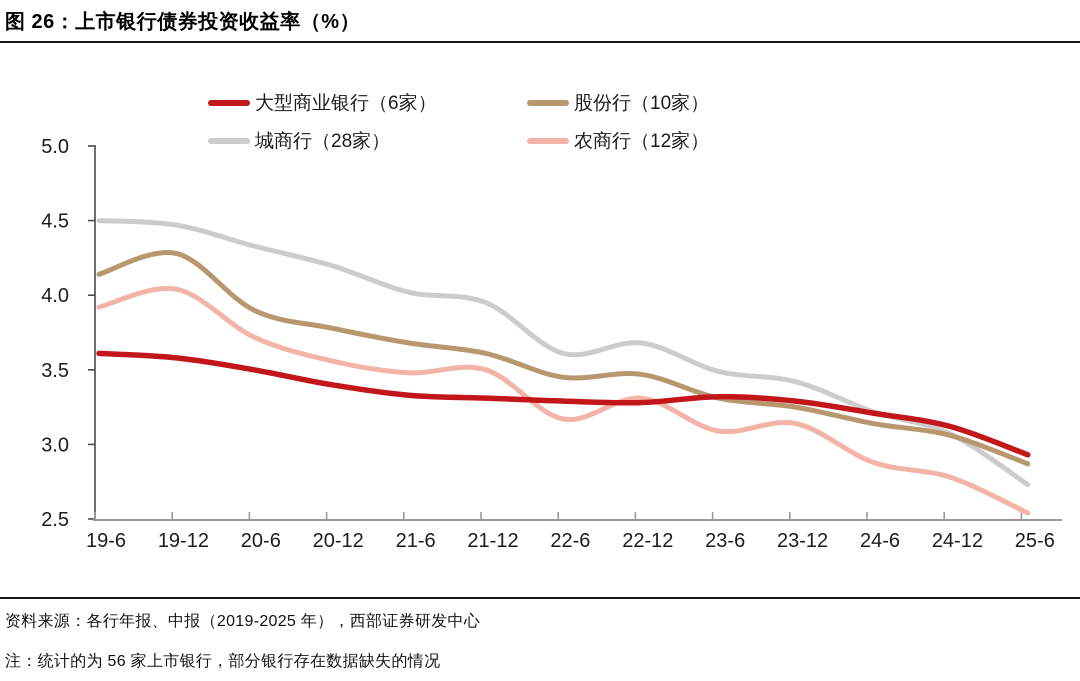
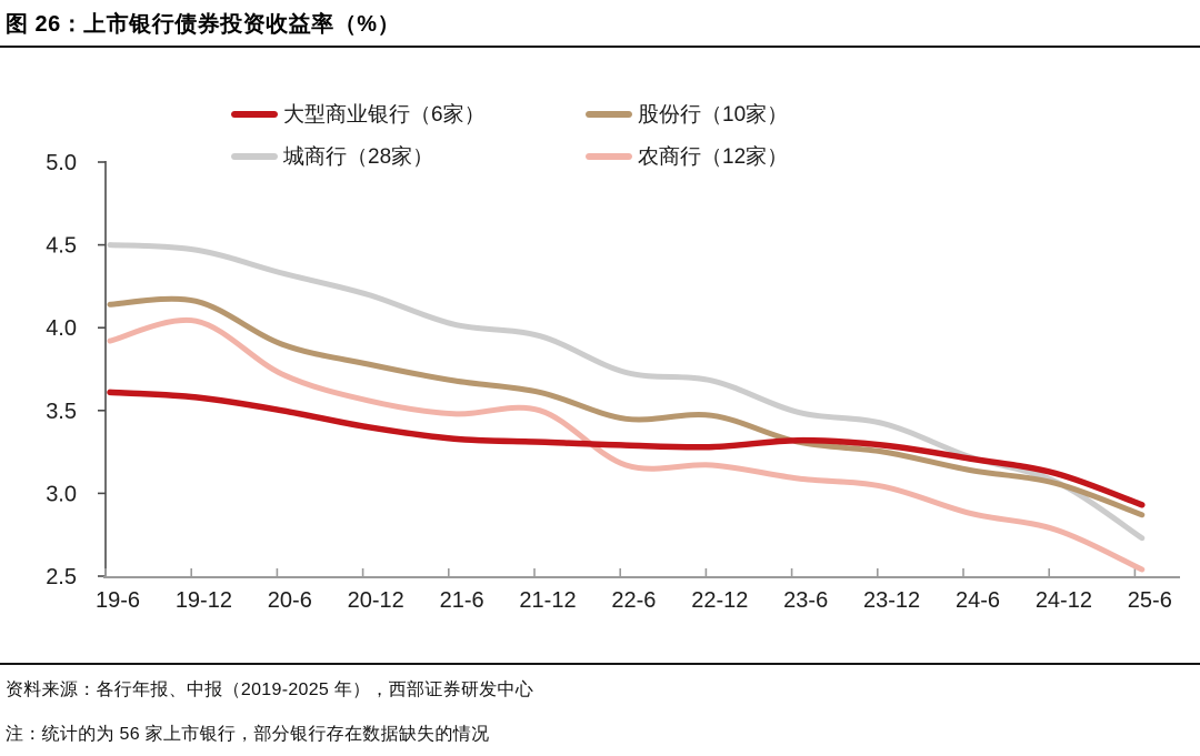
股份行（10家）/19-12: 4.28 -> 4.16
城商行（28家）/22-6: 3.61 -> 3.73
农商行（12家）/22-12: 3.31 -> 3.17
农商行（12家）/23-12: 3.14 -> 3.04
